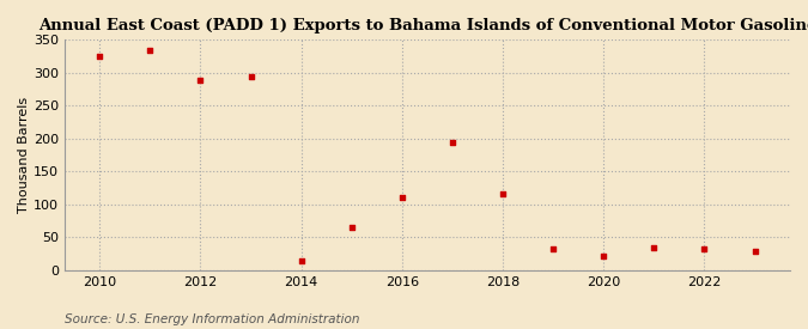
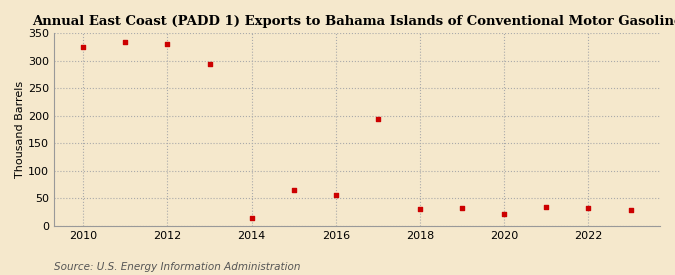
2012: 288 -> 330
2016: 110 -> 57
2018: 116 -> 30
